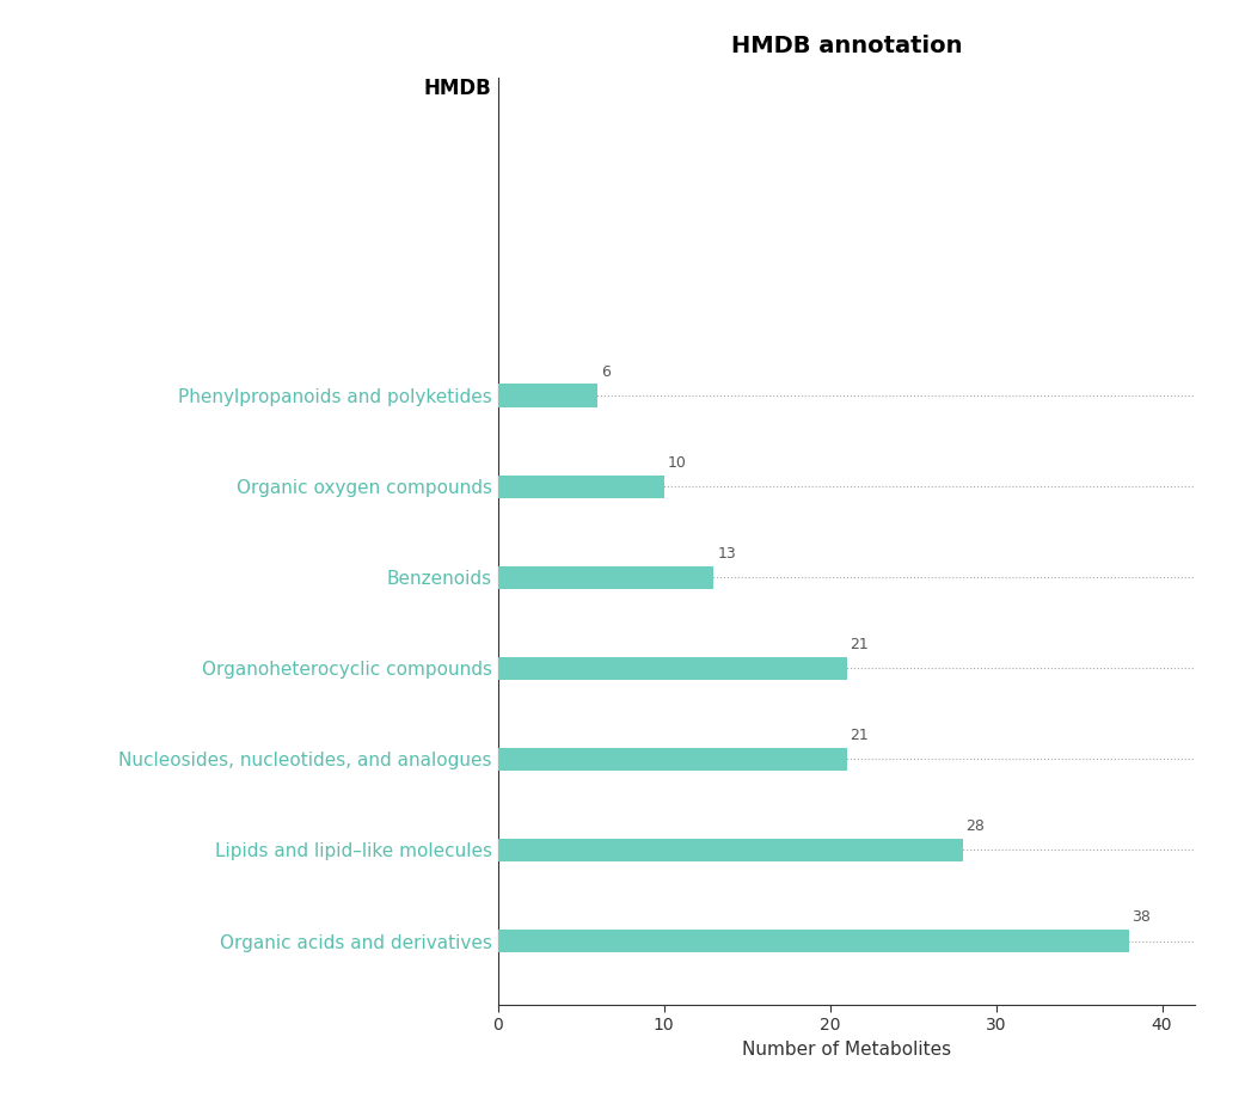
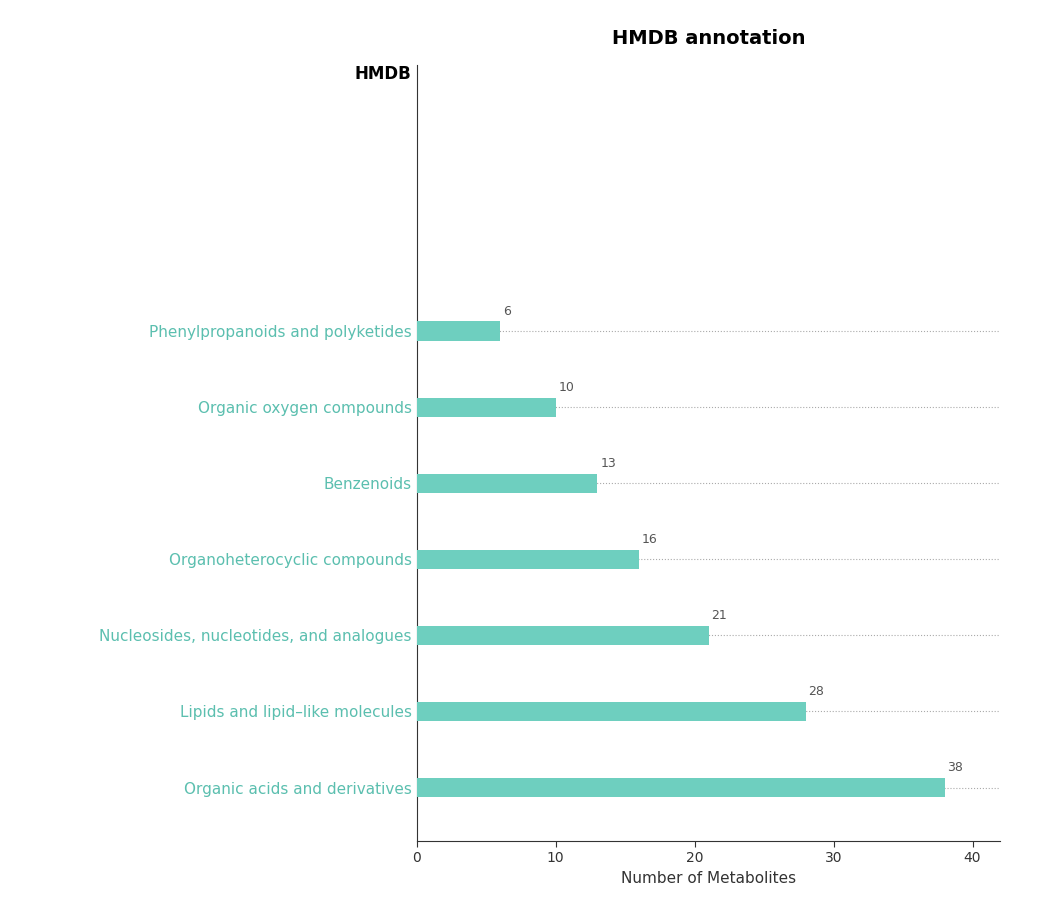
Organoheterocyclic compounds: 21 -> 16
